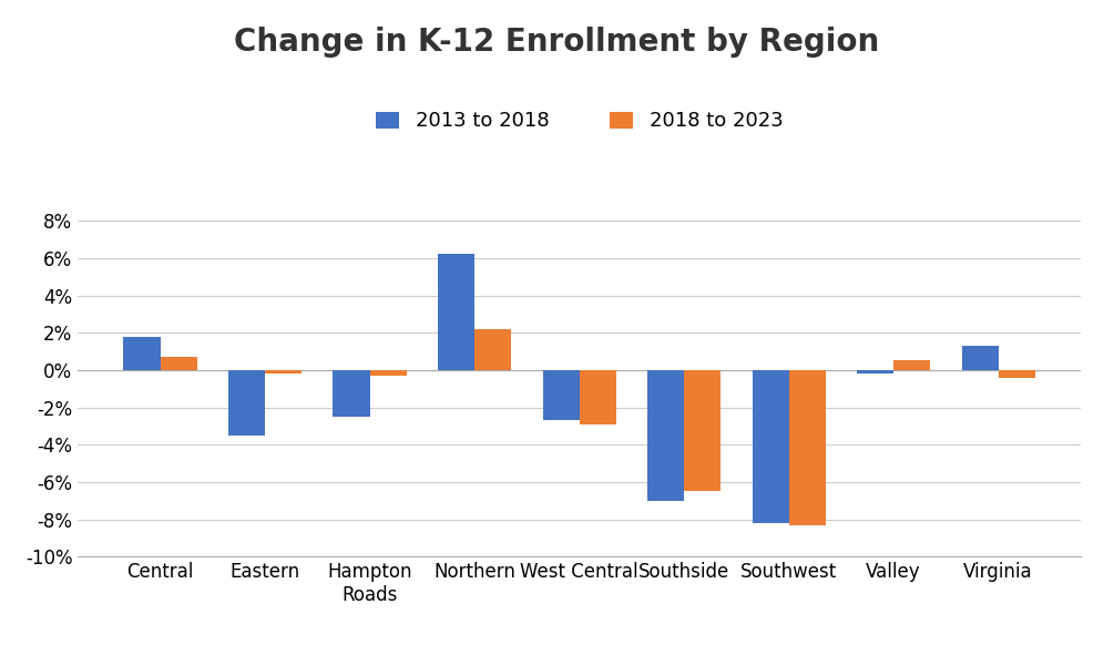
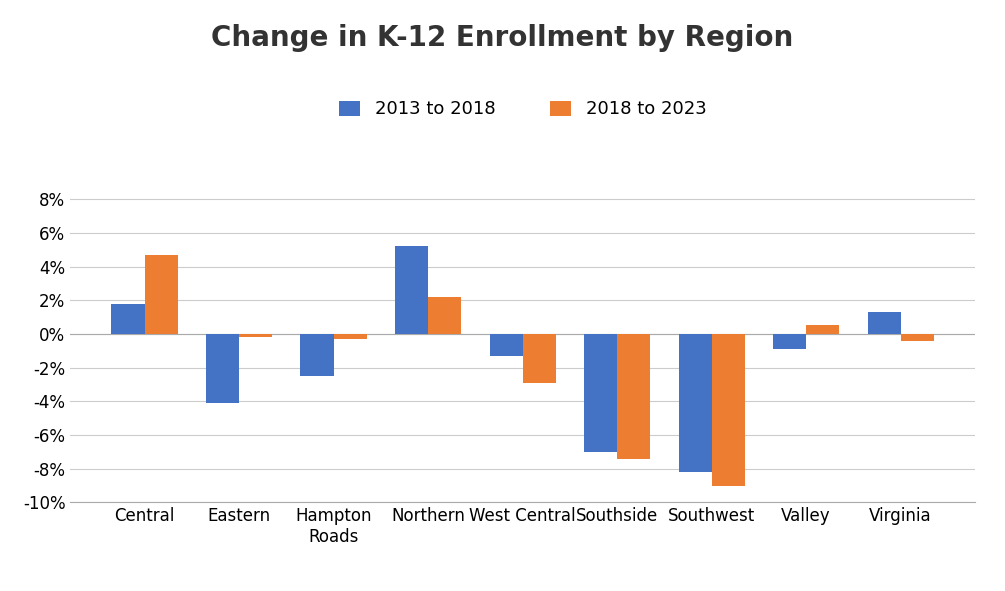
2018 to 2023/Central: 0.7% -> 4.7%
2013 to 2018/Eastern: -3.5% -> -4.1%
2013 to 2018/Northern: 6.2% -> 5.2%
2013 to 2018/West Central: -2.7% -> -1.3%
2018 to 2023/Southside: -6.5% -> -7.4%
2018 to 2023/Southwest: -8.3% -> -9.0%
2013 to 2018/Valley: -0.2% -> -0.9%
